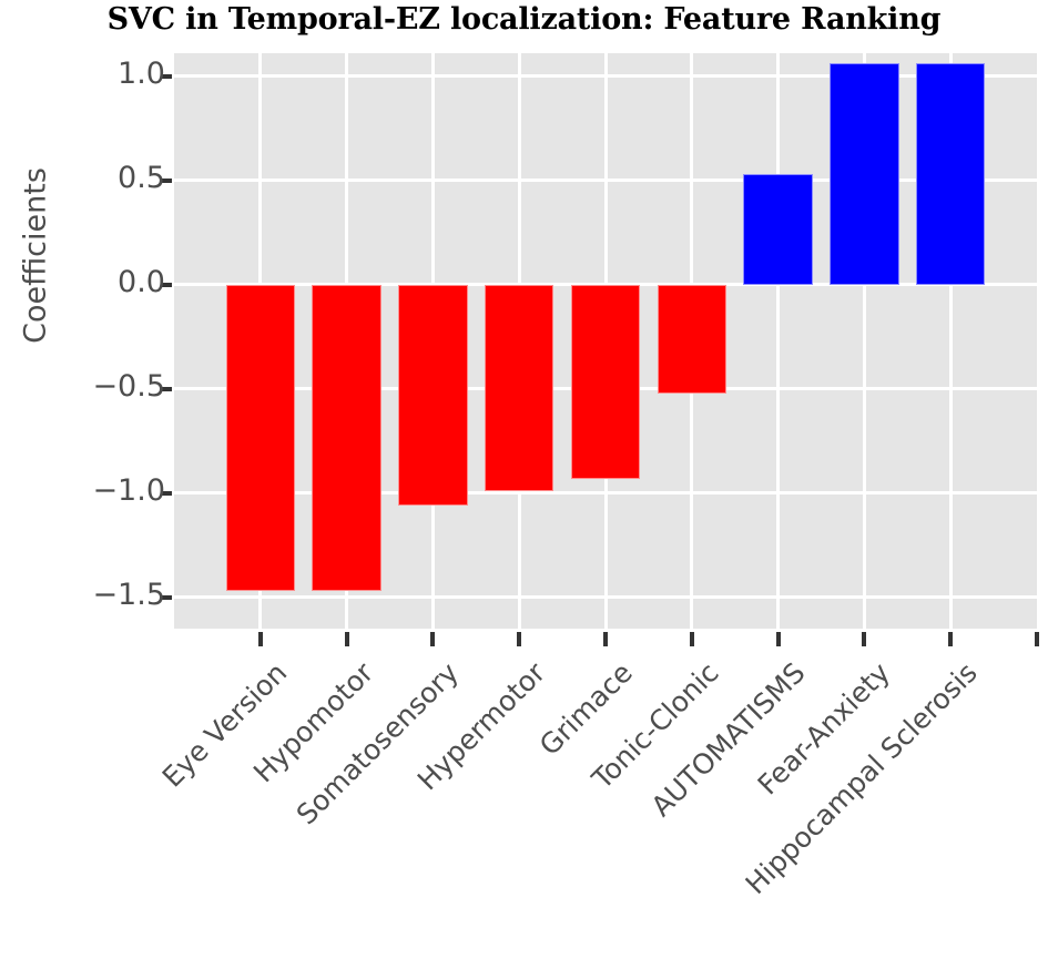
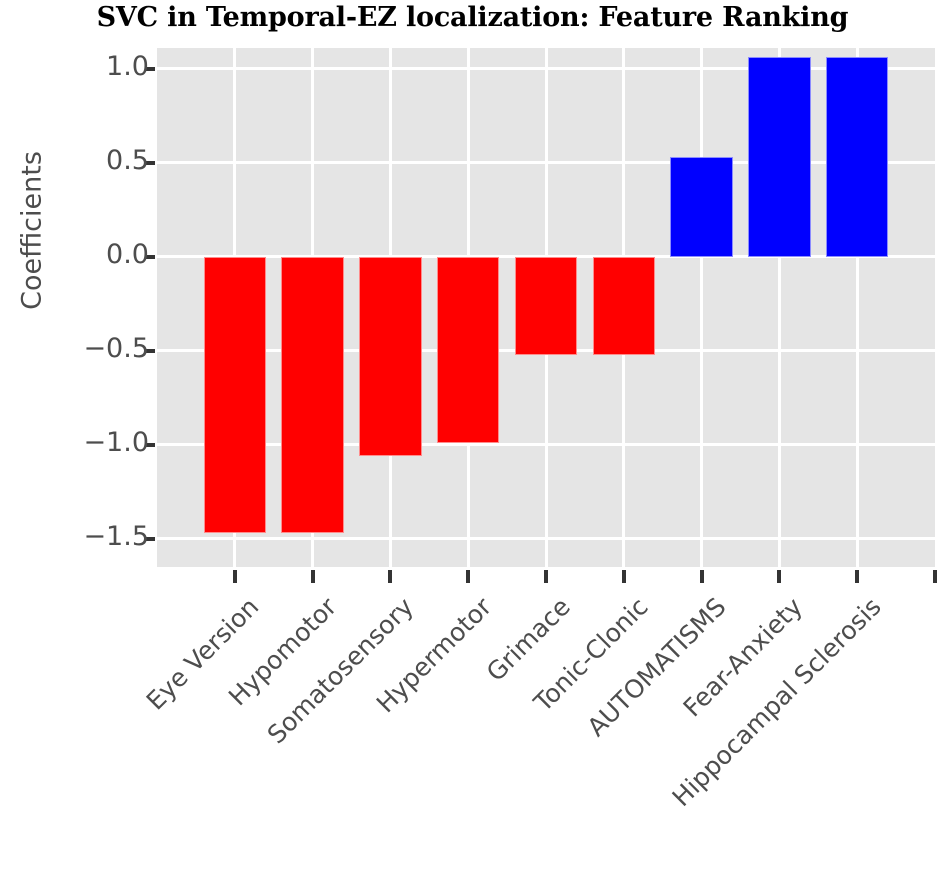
Grimace: -0.93 -> -0.52
